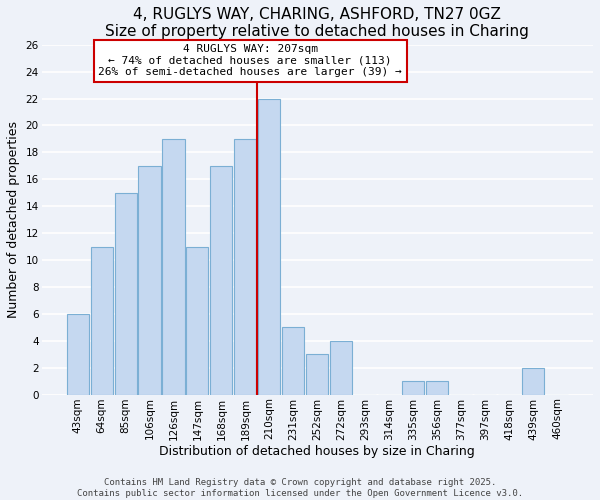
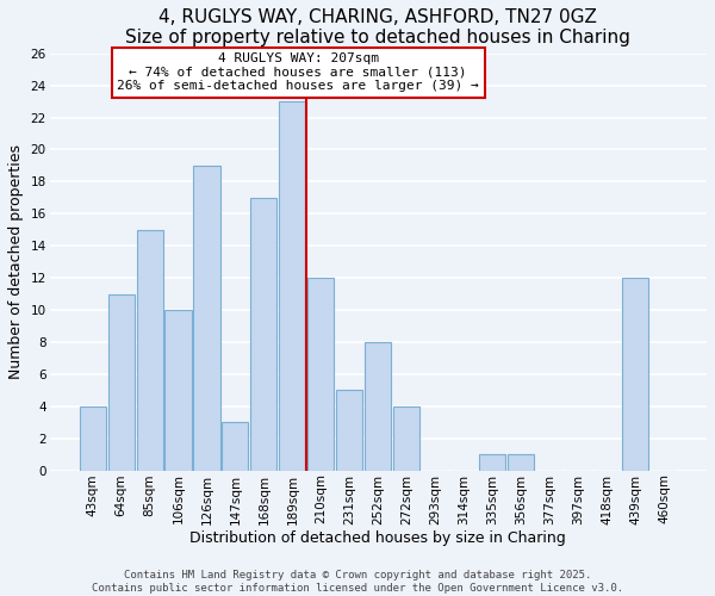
43sqm: 6 -> 4
106sqm: 17 -> 10
147sqm: 11 -> 3
189sqm: 19 -> 23
210sqm: 22 -> 12
252sqm: 3 -> 8
439sqm: 2 -> 12
